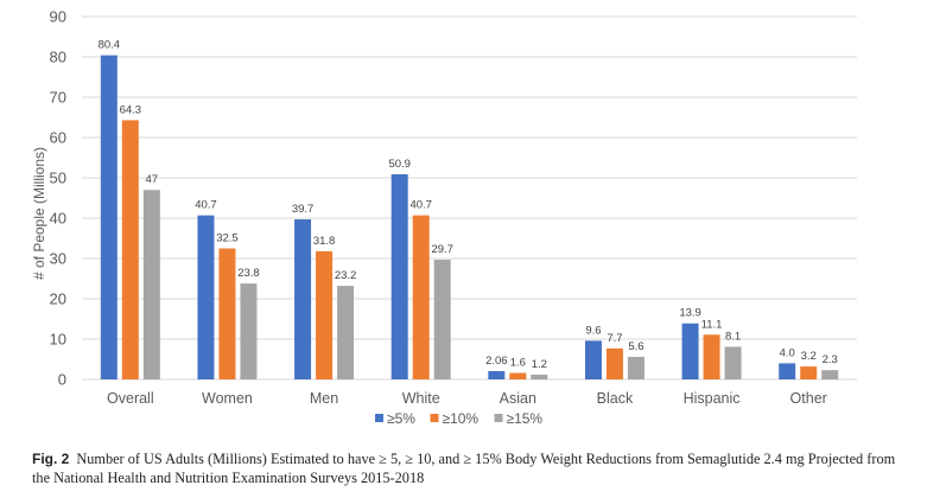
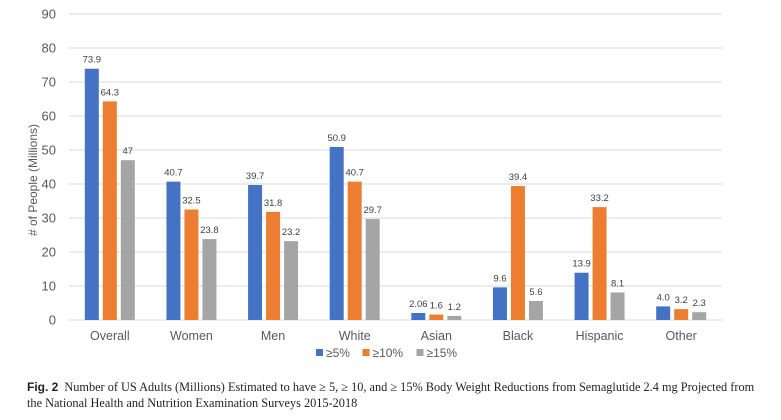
≥5%/Overall: 80.4 -> 73.9
≥10%/Black: 7.7 -> 39.4
≥10%/Hispanic: 11.1 -> 33.2
